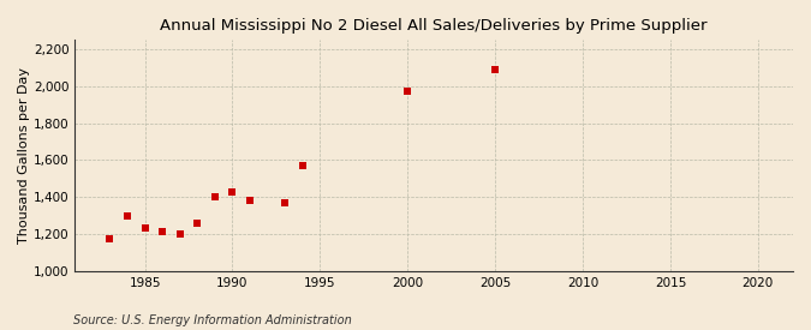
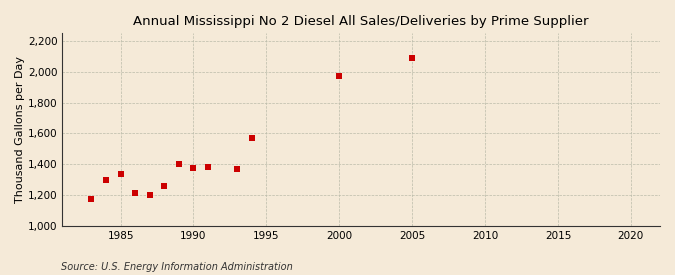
1985: 1,230 -> 1,340
1990: 1,430 -> 1,380
